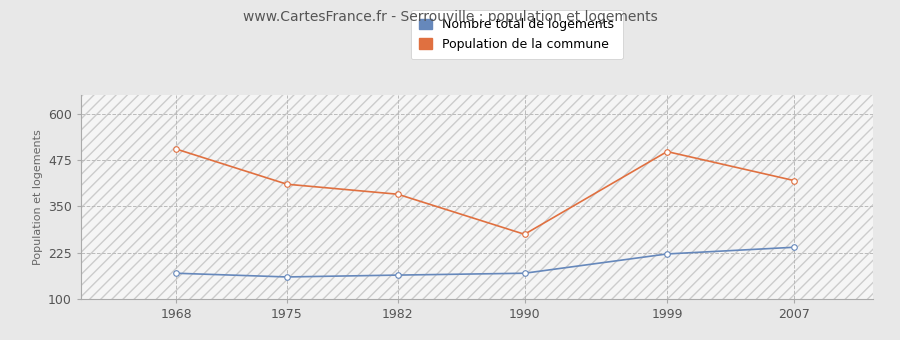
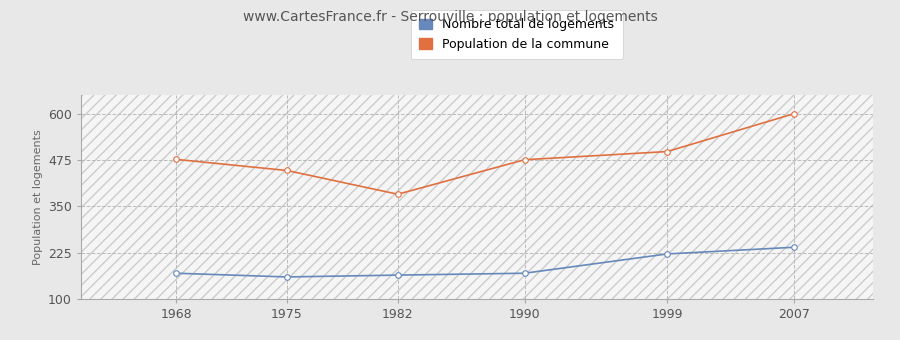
Population de la commune/1968: 505 -> 477
Population de la commune/1975: 410 -> 447
Population de la commune/1990: 275 -> 476
Population de la commune/2007: 420 -> 600
